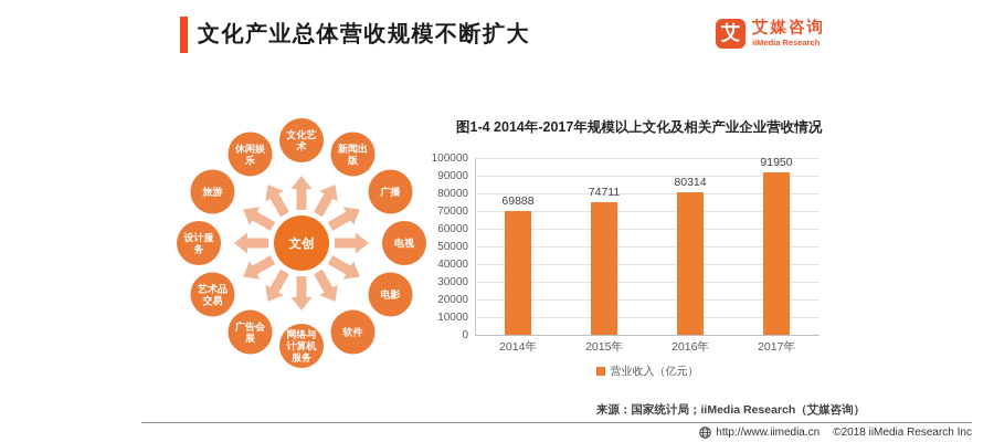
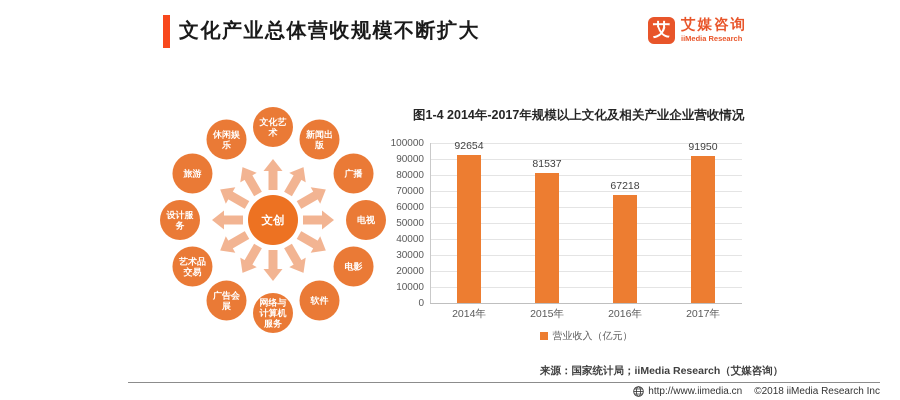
2014年: 69888 -> 92654
2015年: 74711 -> 81537
2016年: 80314 -> 67218
